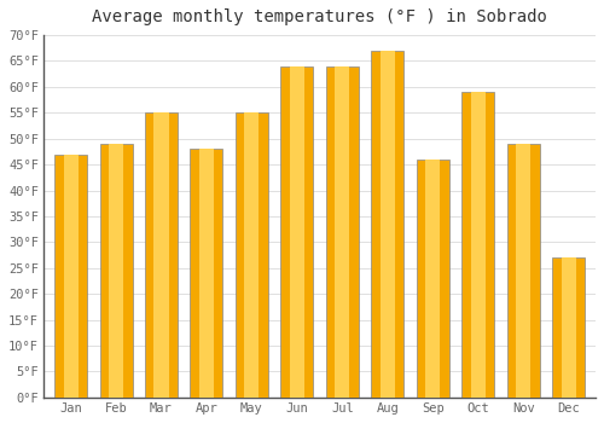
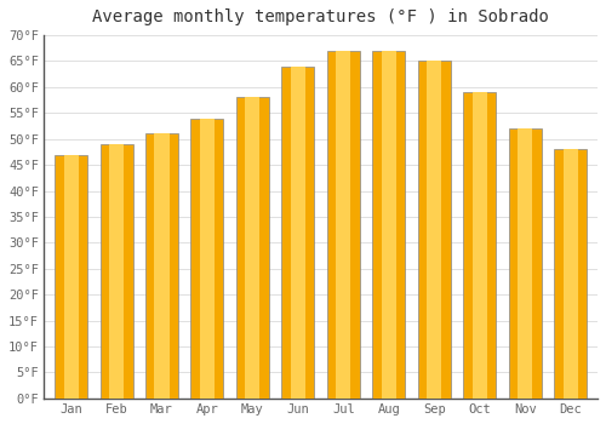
Mar: 55°F -> 51°F
Apr: 48°F -> 54°F
May: 55°F -> 58°F
Jul: 64°F -> 67°F
Sep: 46°F -> 65°F
Nov: 49°F -> 52°F
Dec: 27°F -> 48°F
